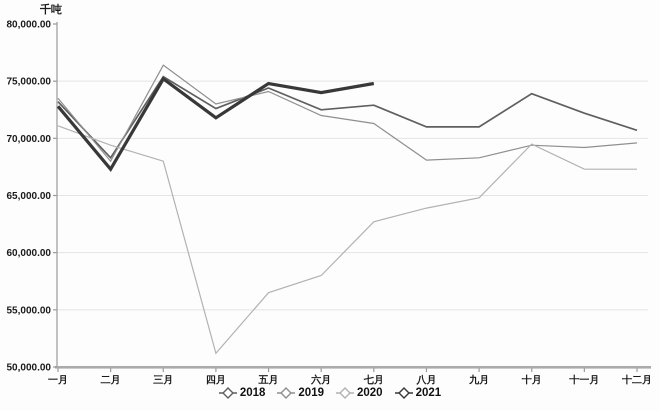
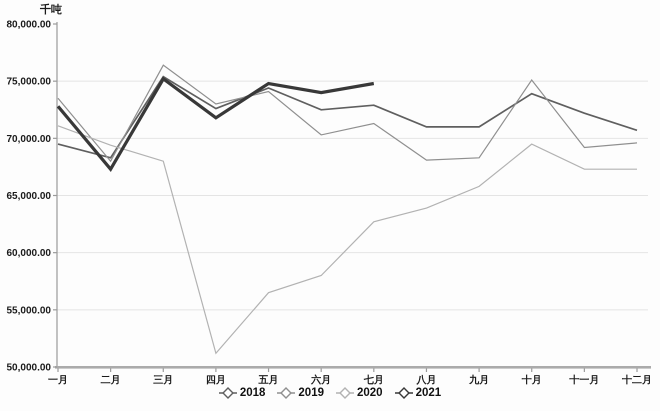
2018/一月: 73200 -> 69500
2019/六月: 72000 -> 70300
2020/九月: 64800 -> 65800
2019/十月: 69400 -> 75100
